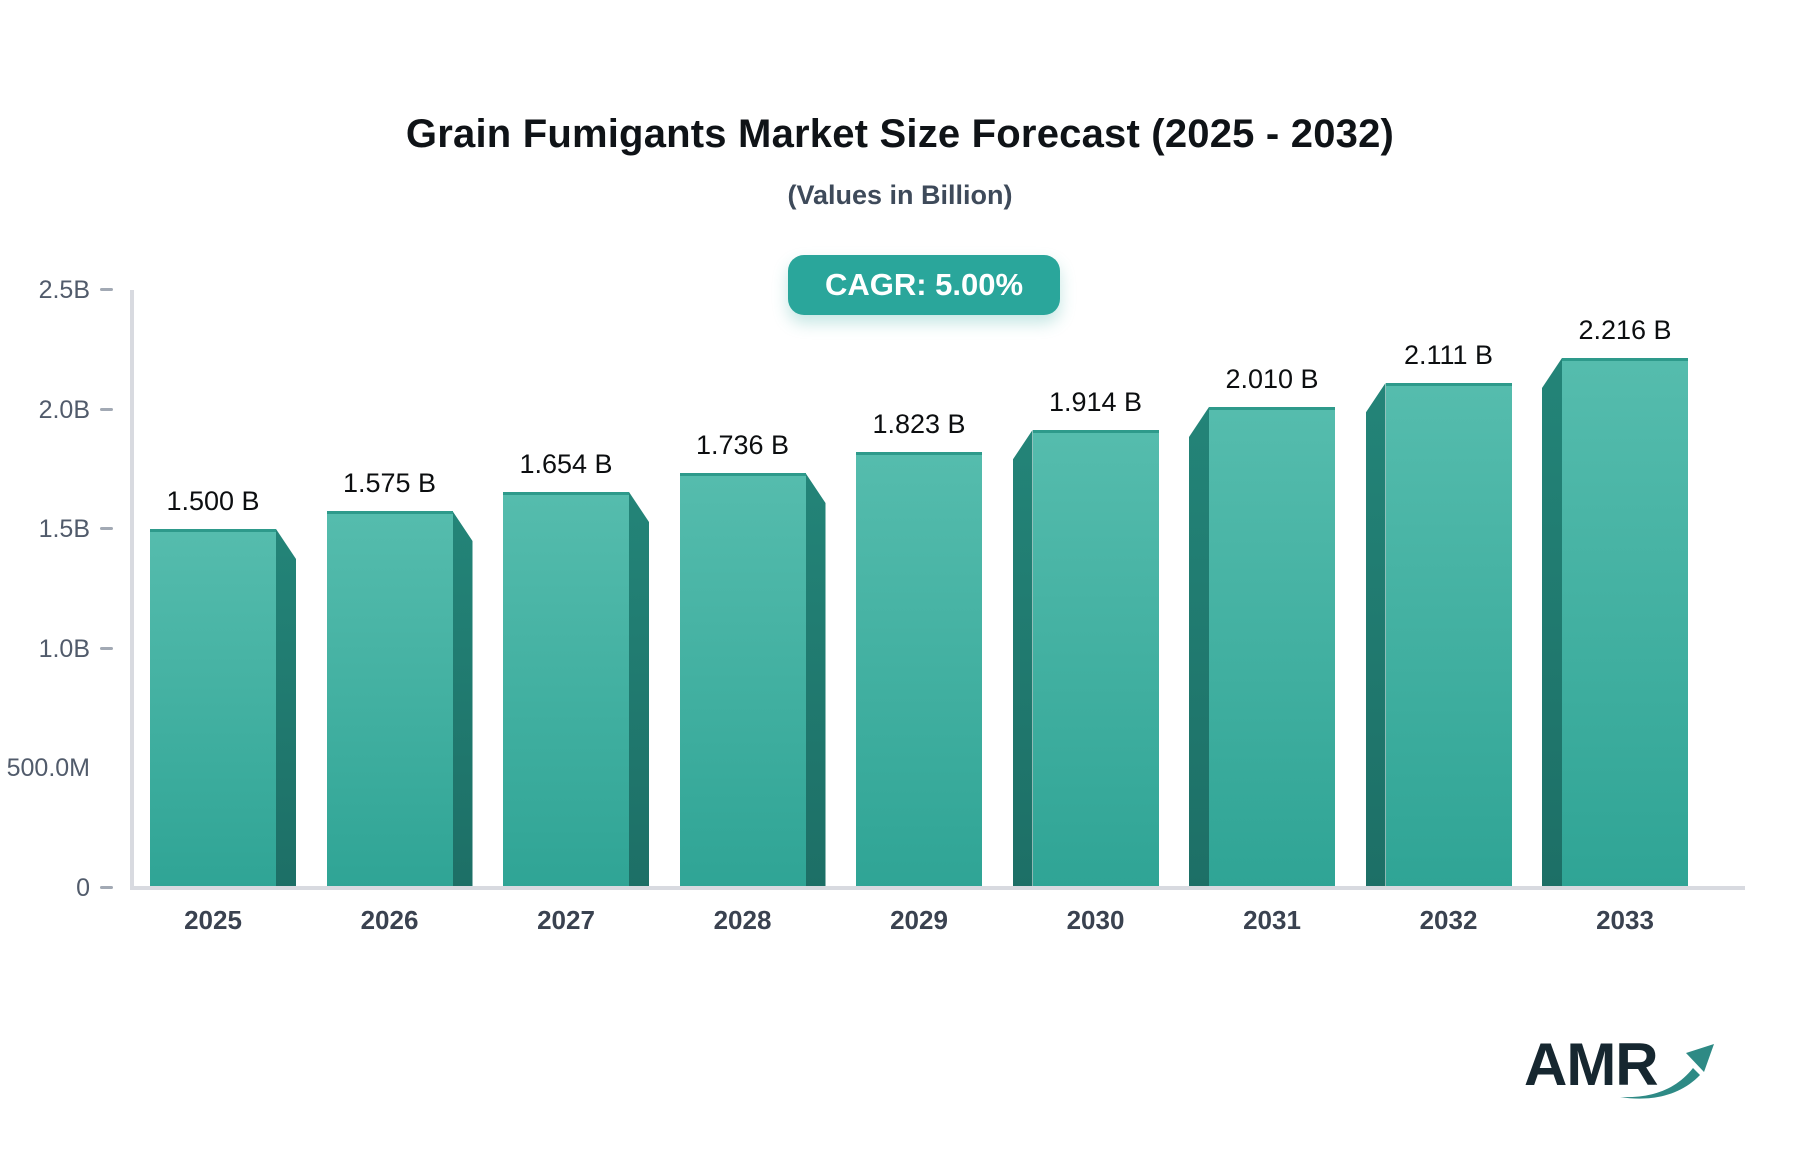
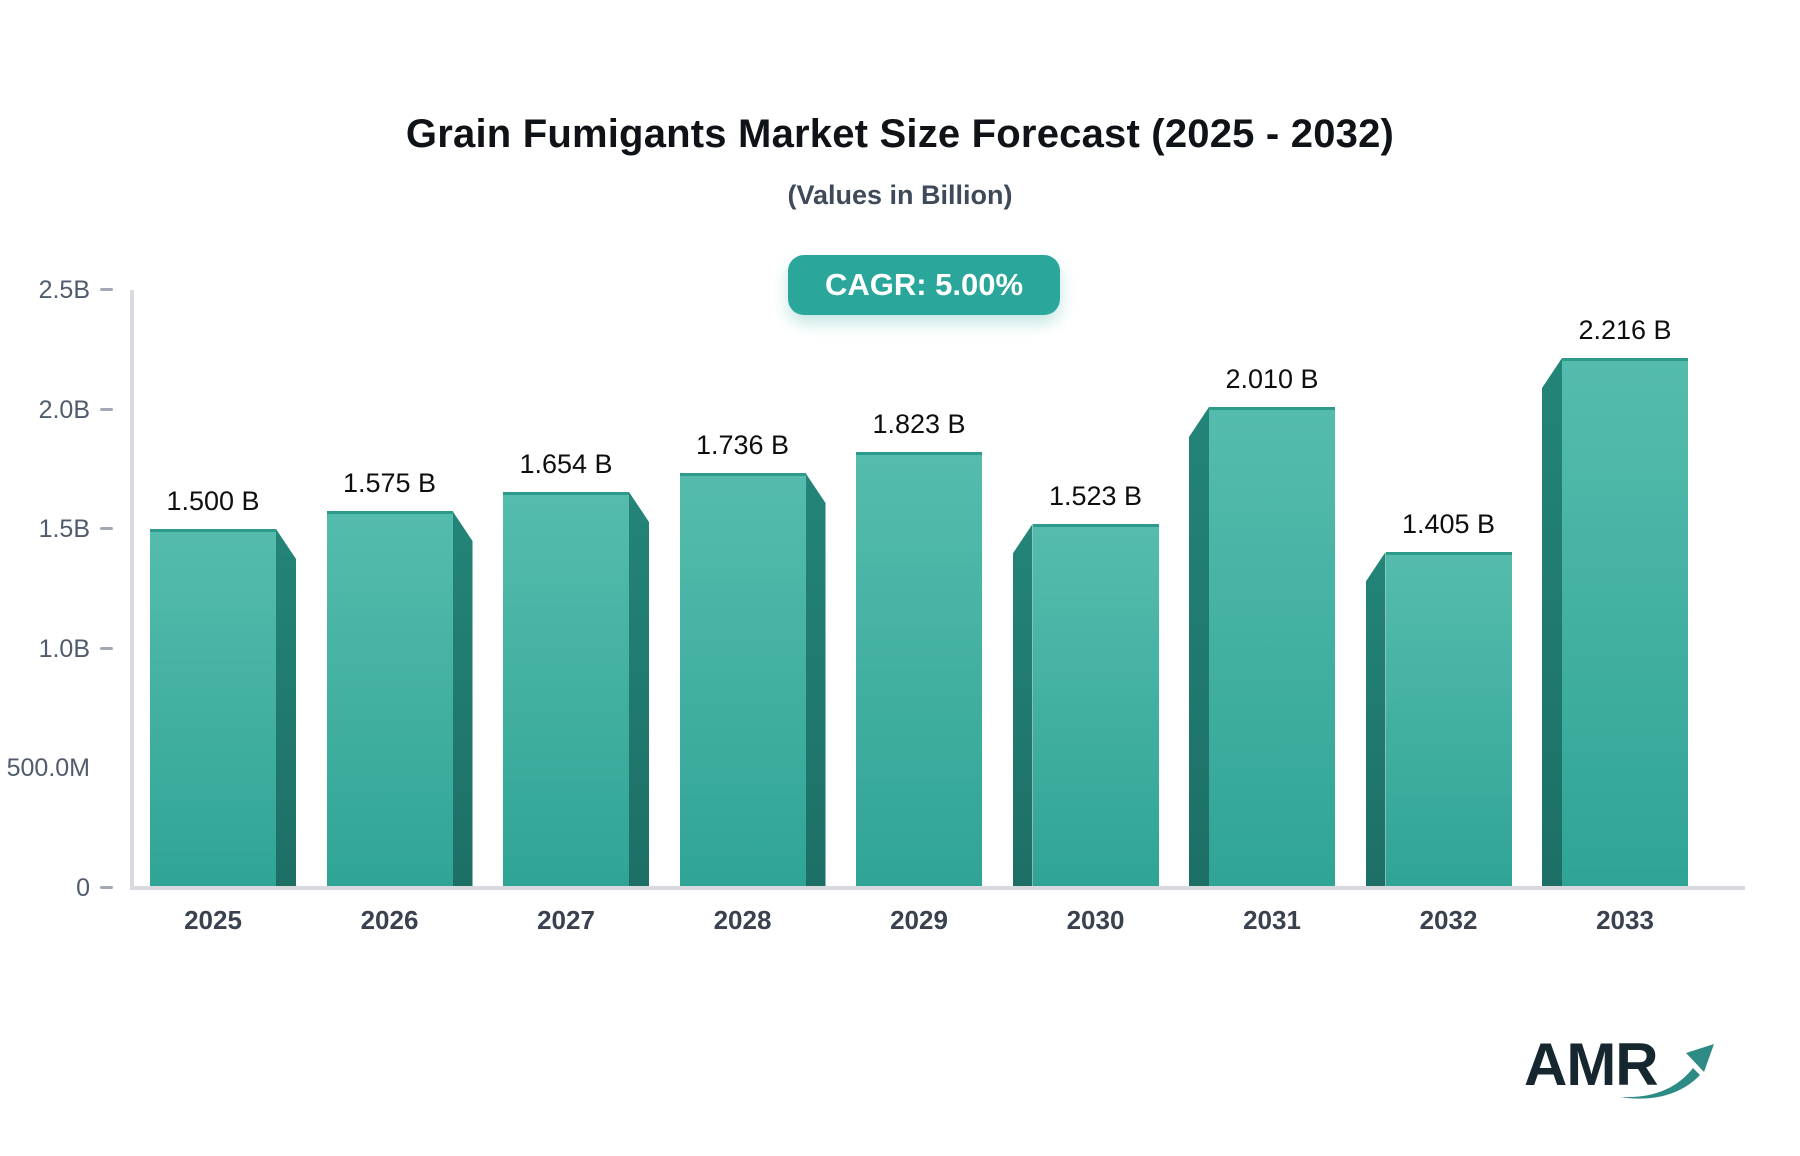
2030: 1.914 -> 1.523
2032: 2.111 -> 1.405
